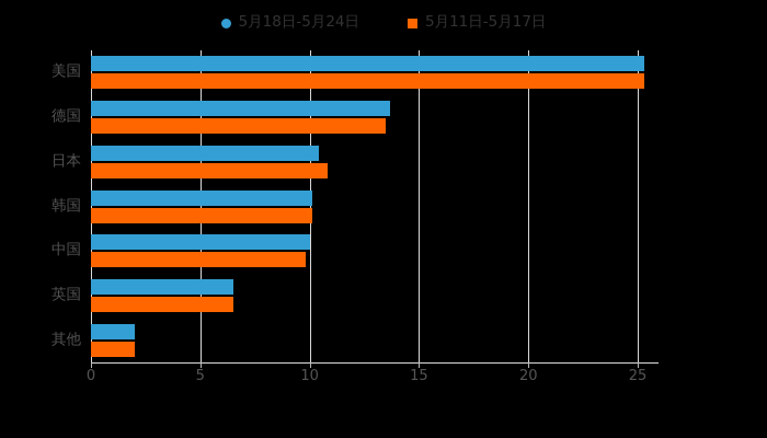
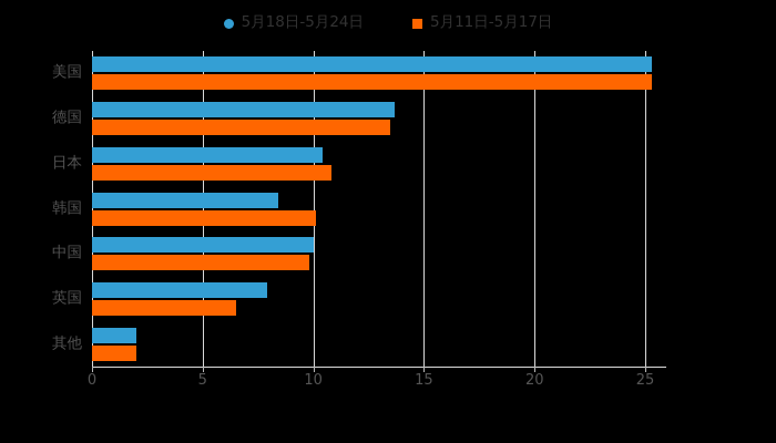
5月18日-5月24日/韩国: 10.1 -> 8.4
5月18日-5月24日/英国: 6.5 -> 7.9
